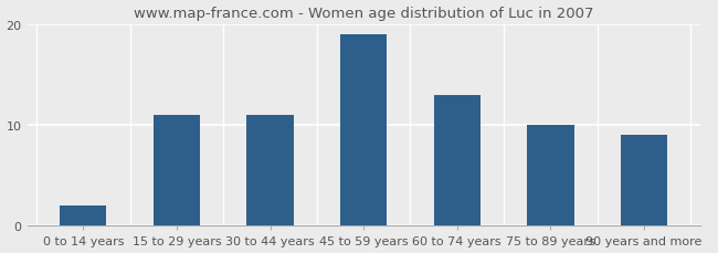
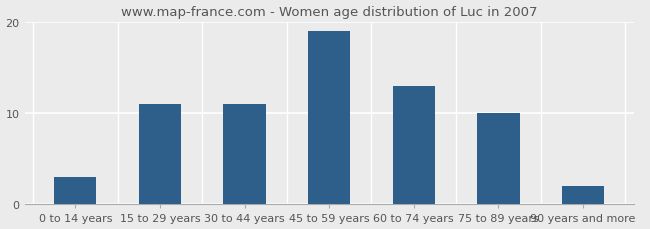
0 to 14 years: 2 -> 3
90 years and more: 9 -> 2
